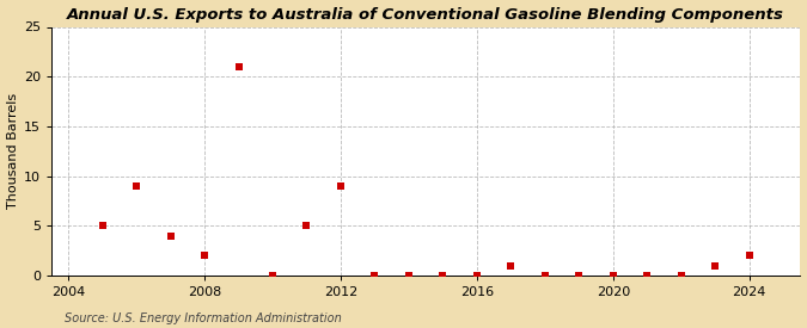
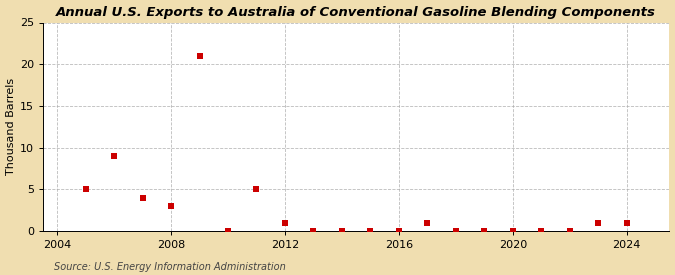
2008: 2 -> 3
2012: 9 -> 1
2024: 2 -> 1
